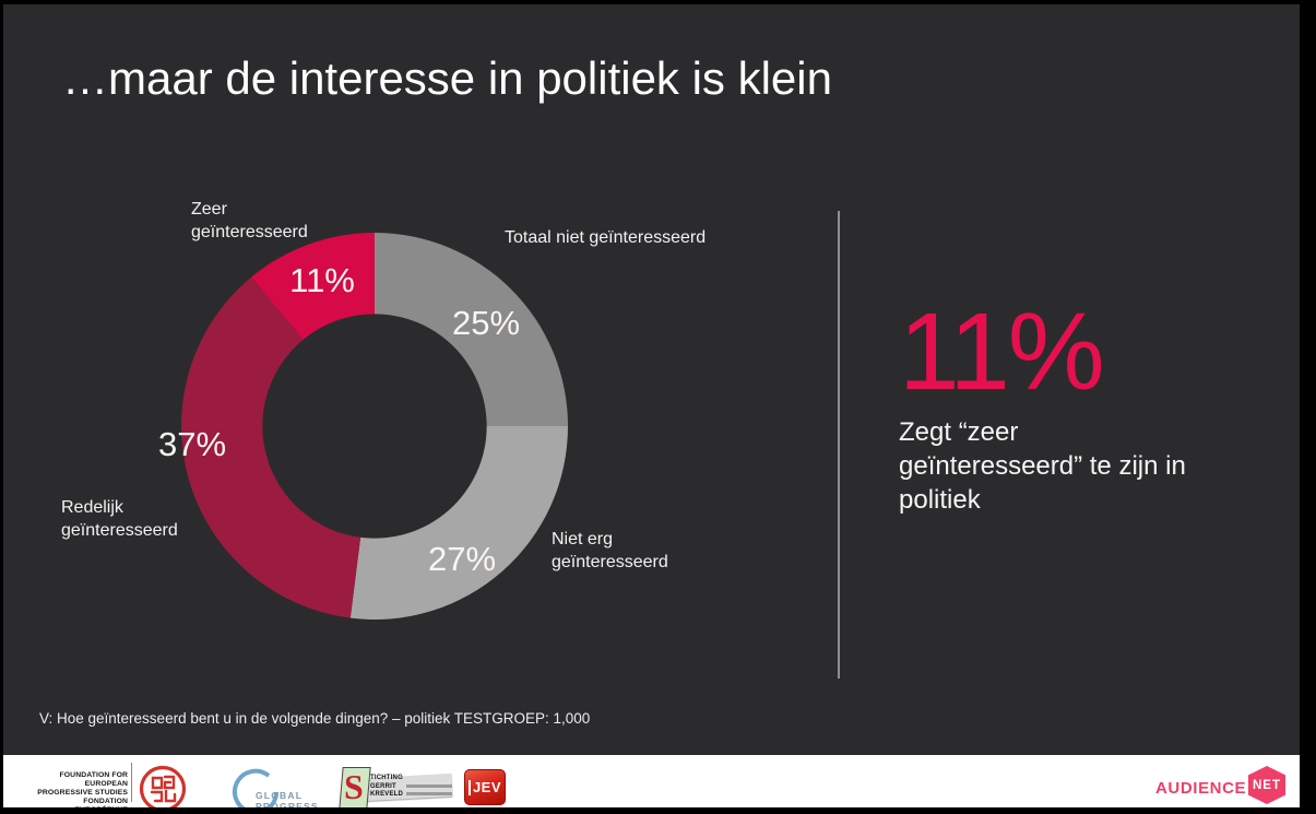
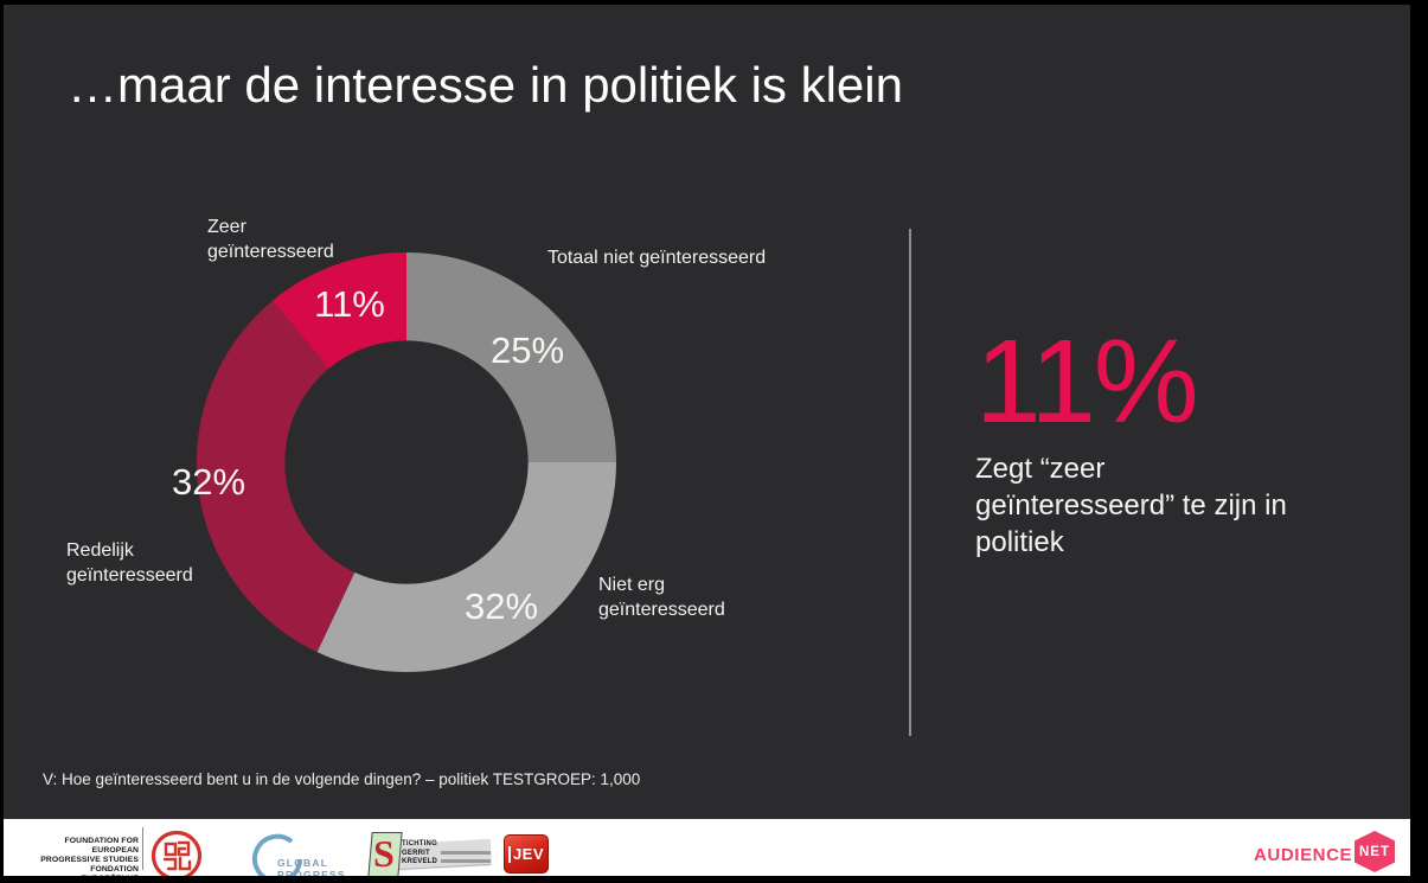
Niet erg geïnteresseerd: 27% -> 32%
Redelijk geïnteresseerd: 37% -> 32%
